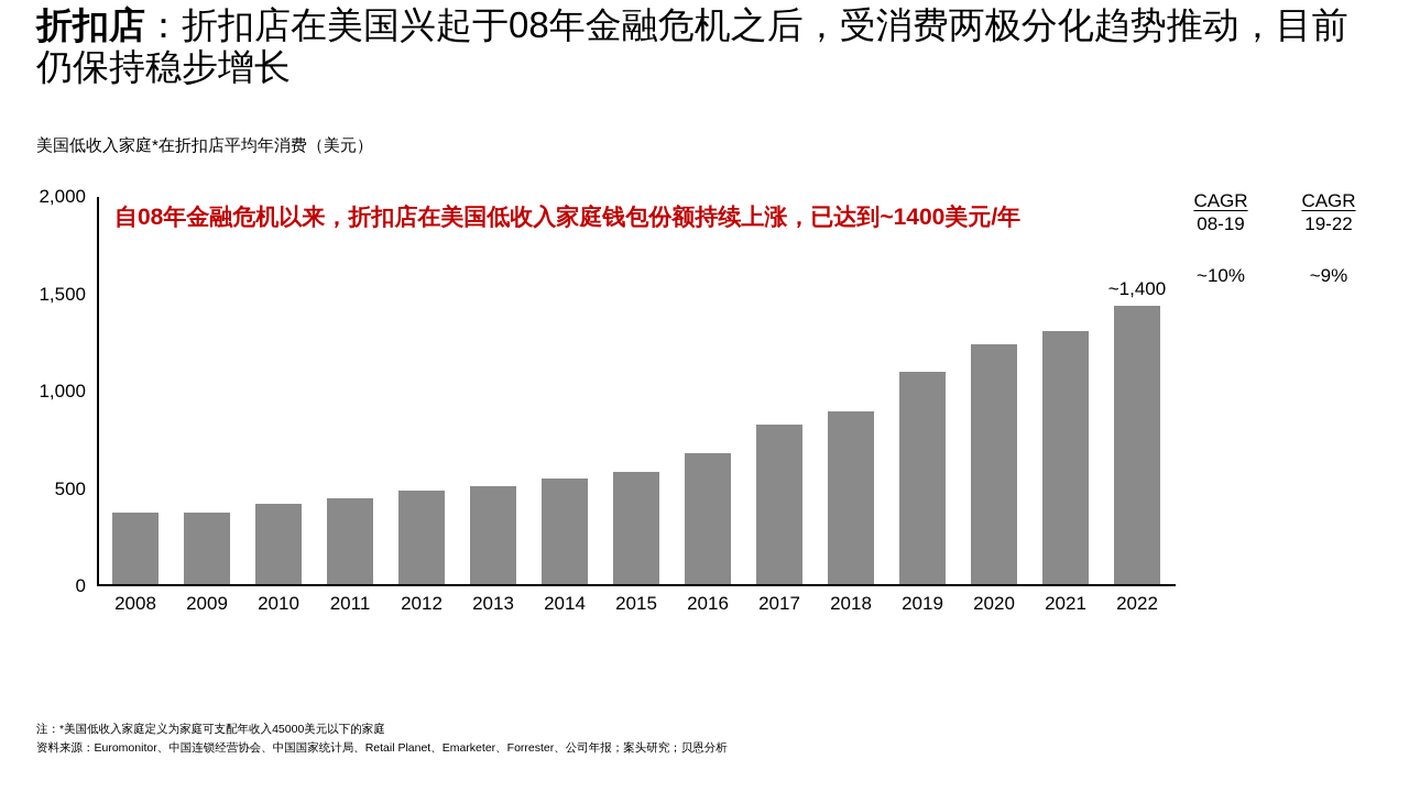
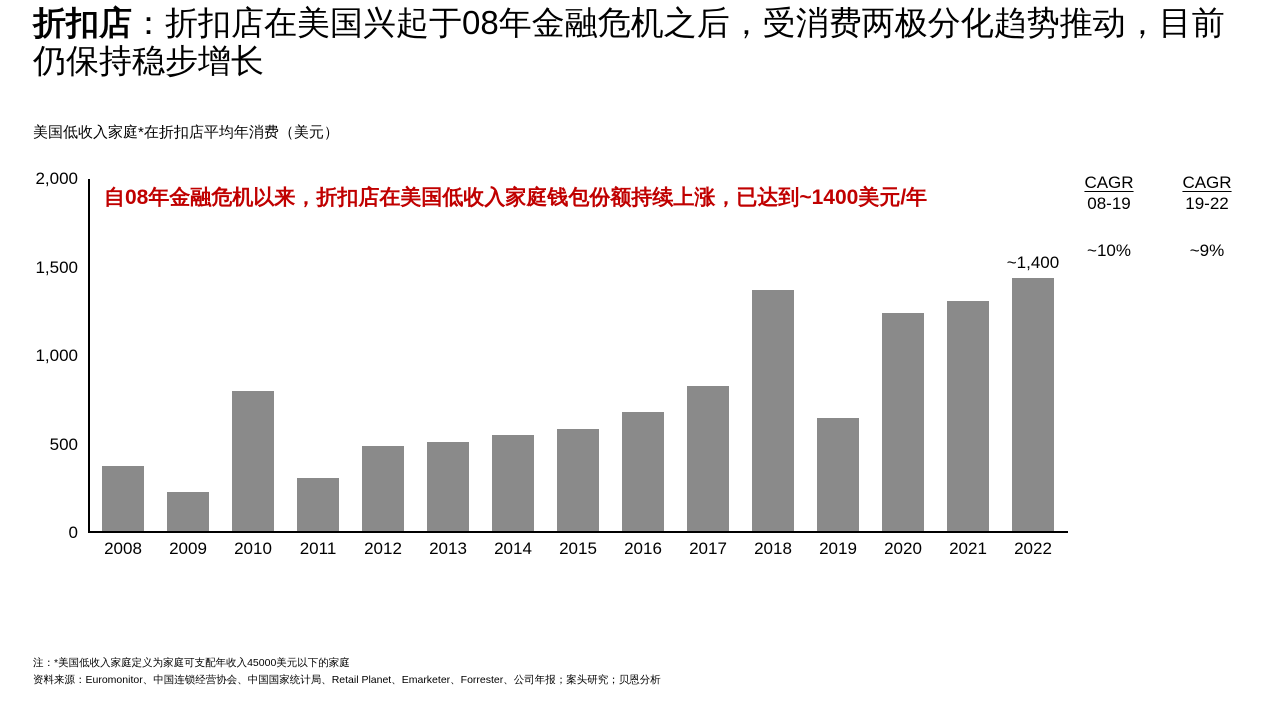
2009: 370 -> 220
2010: 410 -> 790
2011: 440 -> 300
2018: 880 -> 1360
2019: 1090 -> 640
